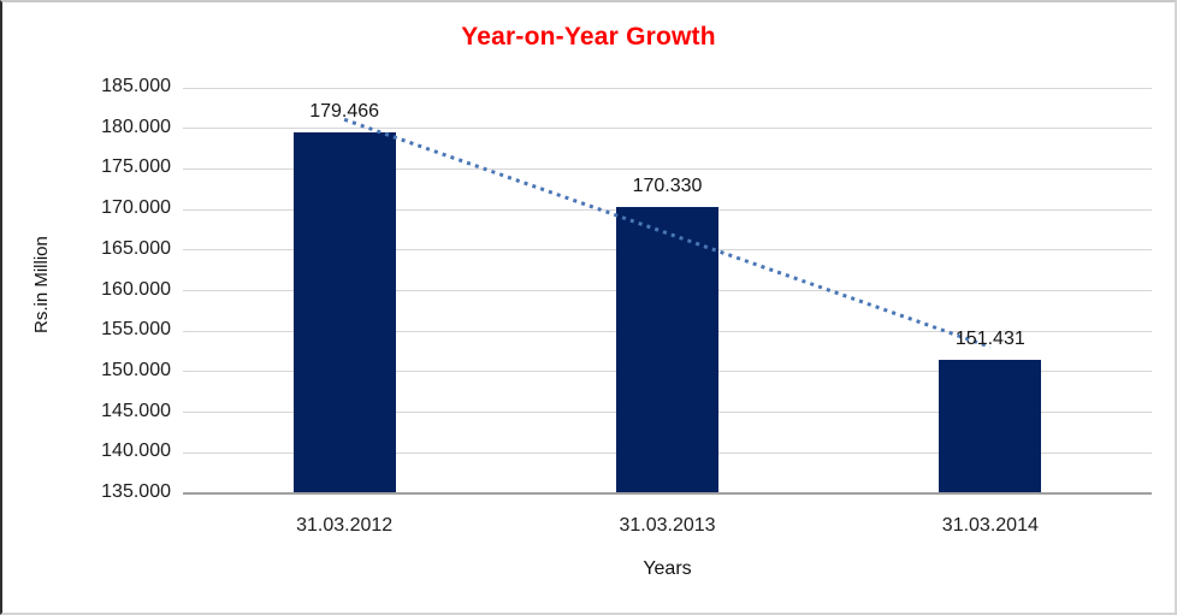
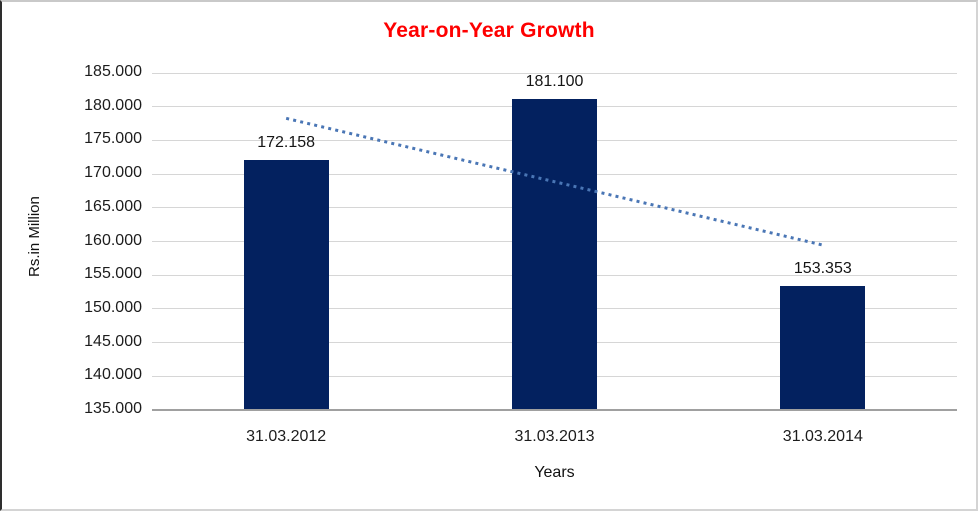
31.03.2012: 179.466 -> 172.158
31.03.2013: 170.330 -> 181.100
31.03.2014: 151.431 -> 153.353
